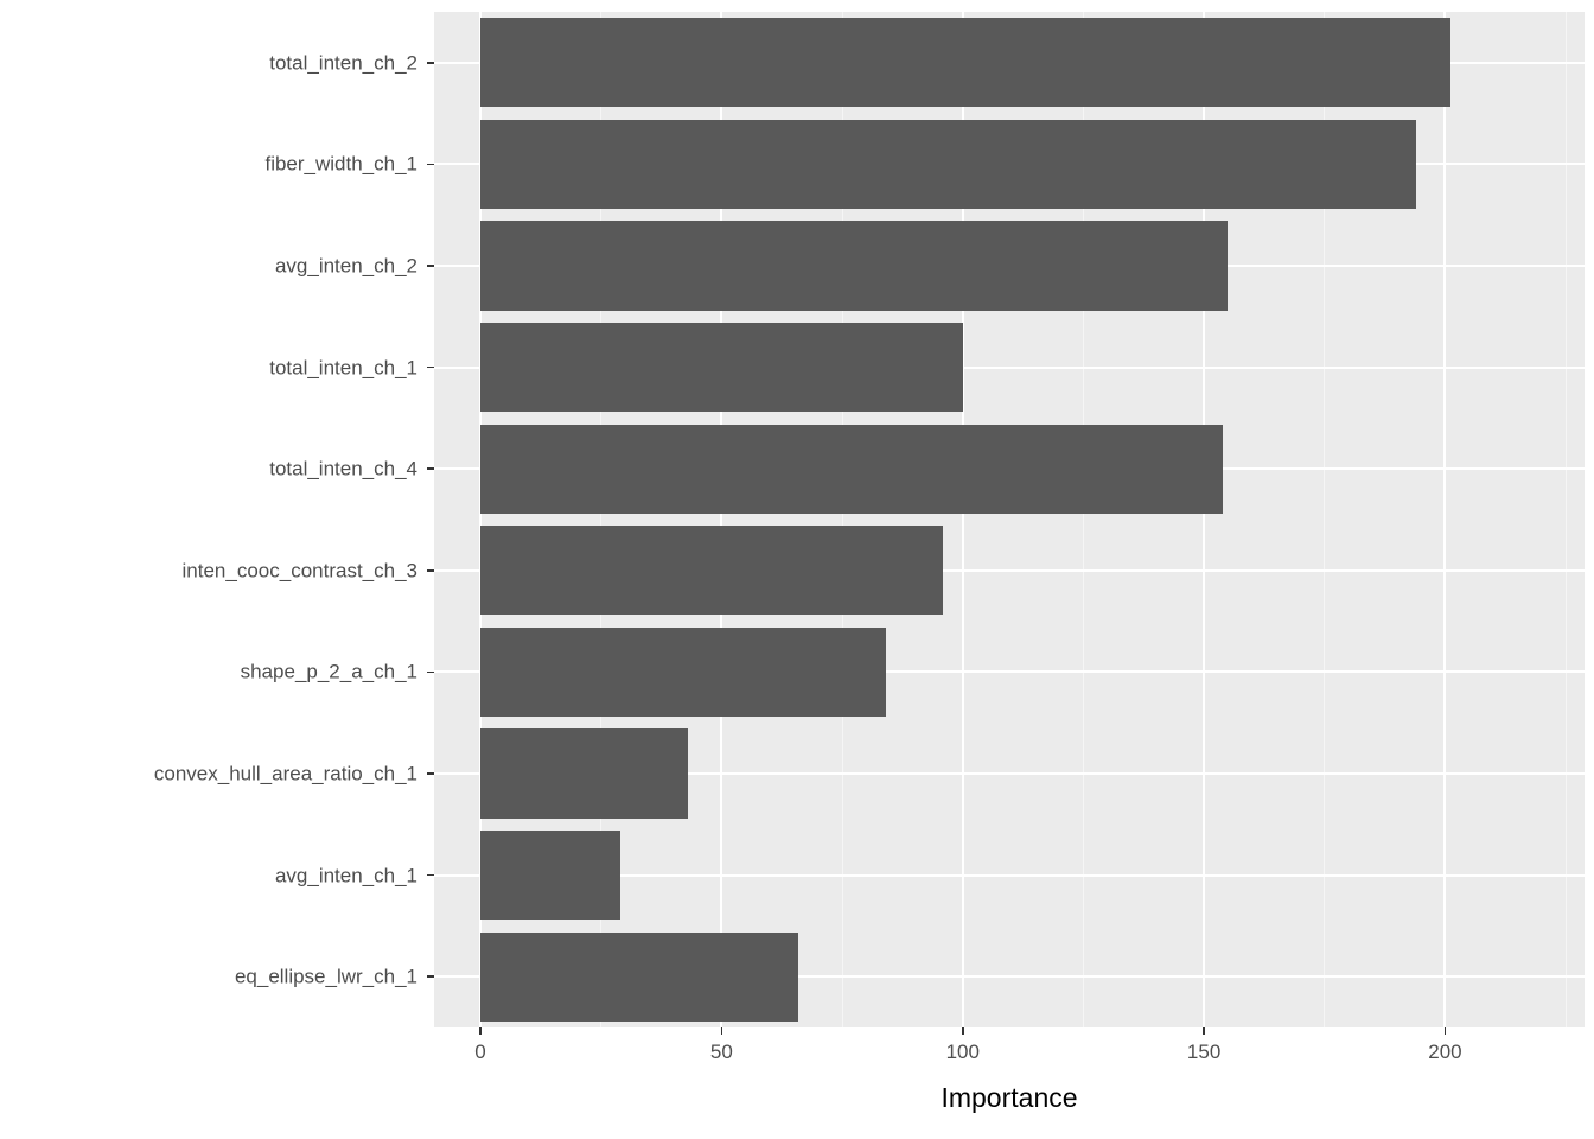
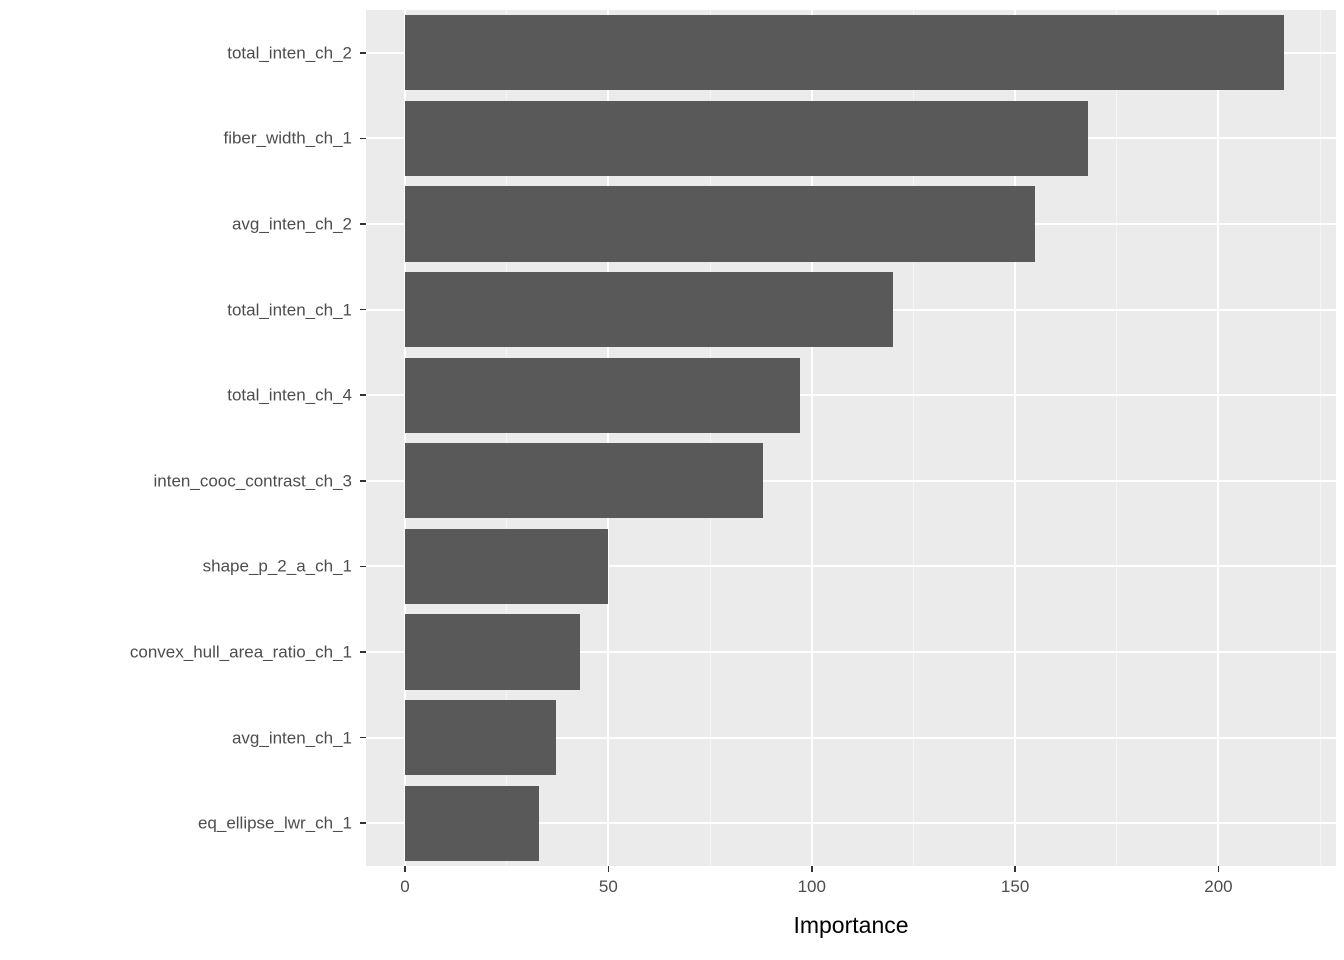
total_inten_ch_2: 201 -> 216
fiber_width_ch_1: 194 -> 168
total_inten_ch_1: 100 -> 120
total_inten_ch_4: 154 -> 97
inten_cooc_contrast_ch_3: 96 -> 88
shape_p_2_a_ch_1: 84 -> 50
avg_inten_ch_1: 29 -> 37
eq_ellipse_lwr_ch_1: 66 -> 33
